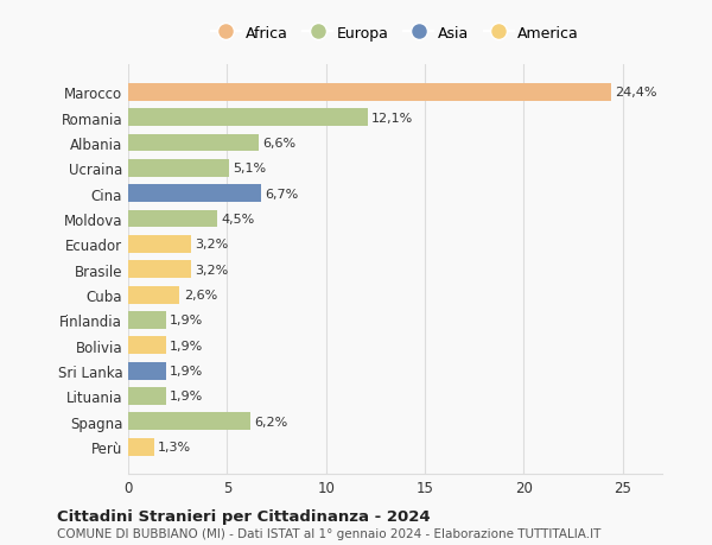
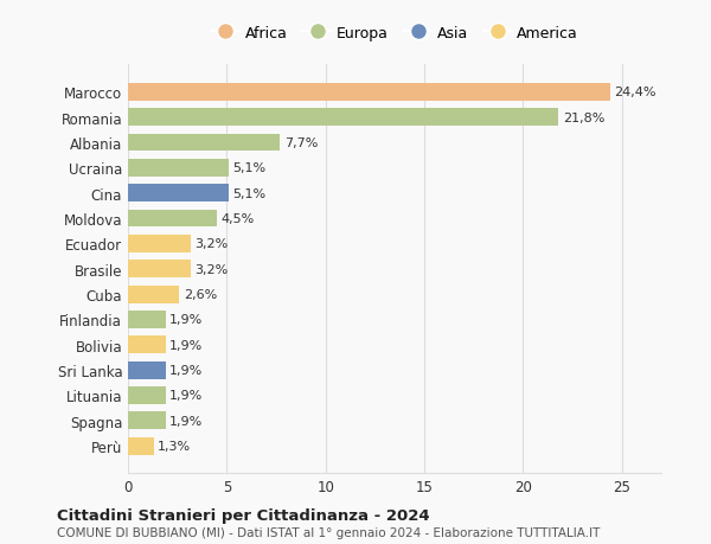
Romania: 12,1% -> 21,8%
Albania: 6,6% -> 7,7%
Cina: 6,7% -> 5,1%
Spagna: 6,2% -> 1,9%
